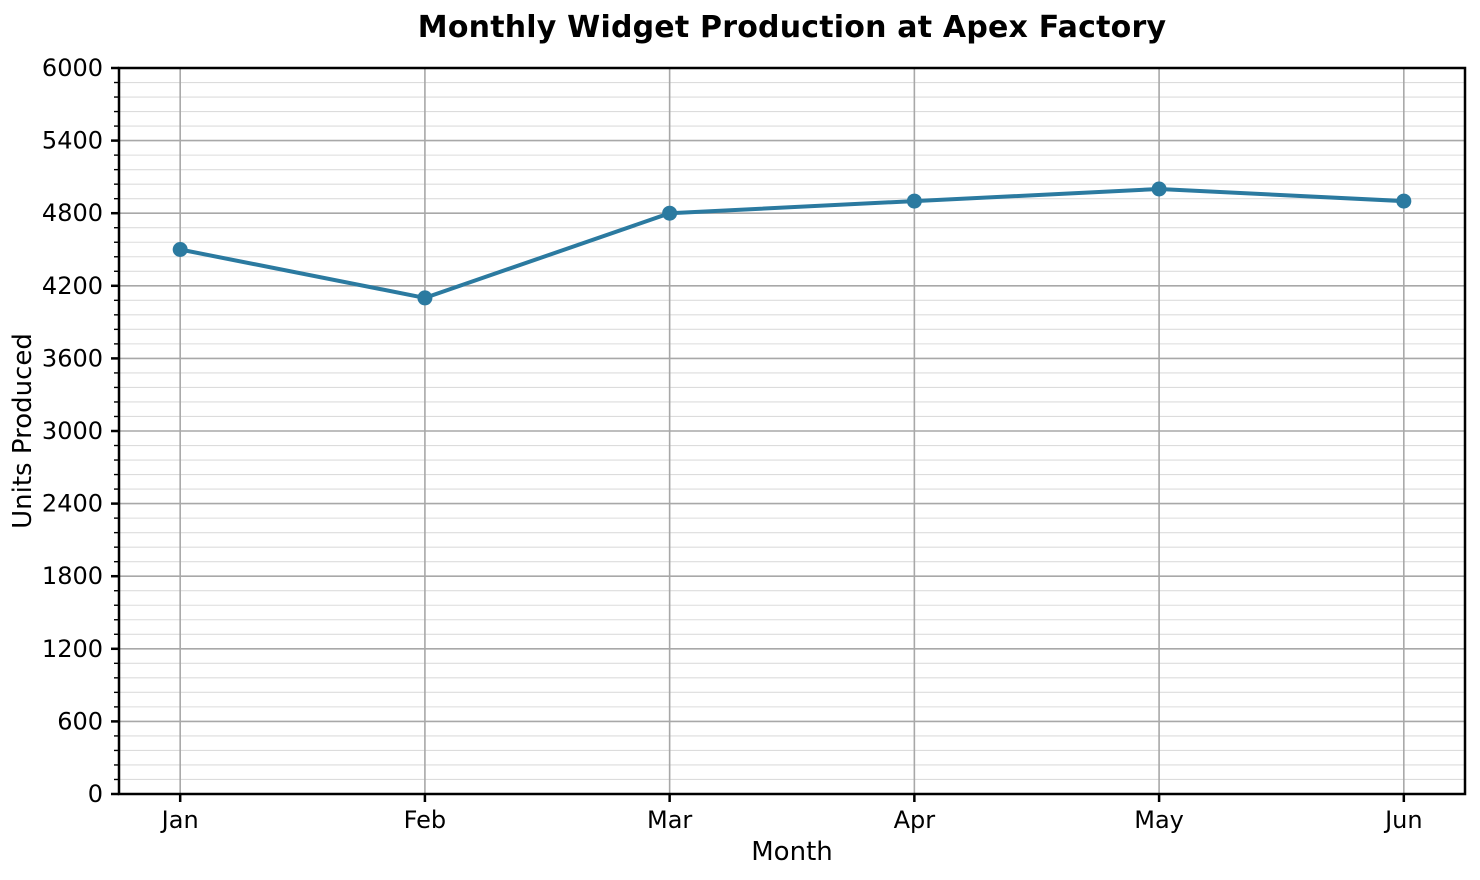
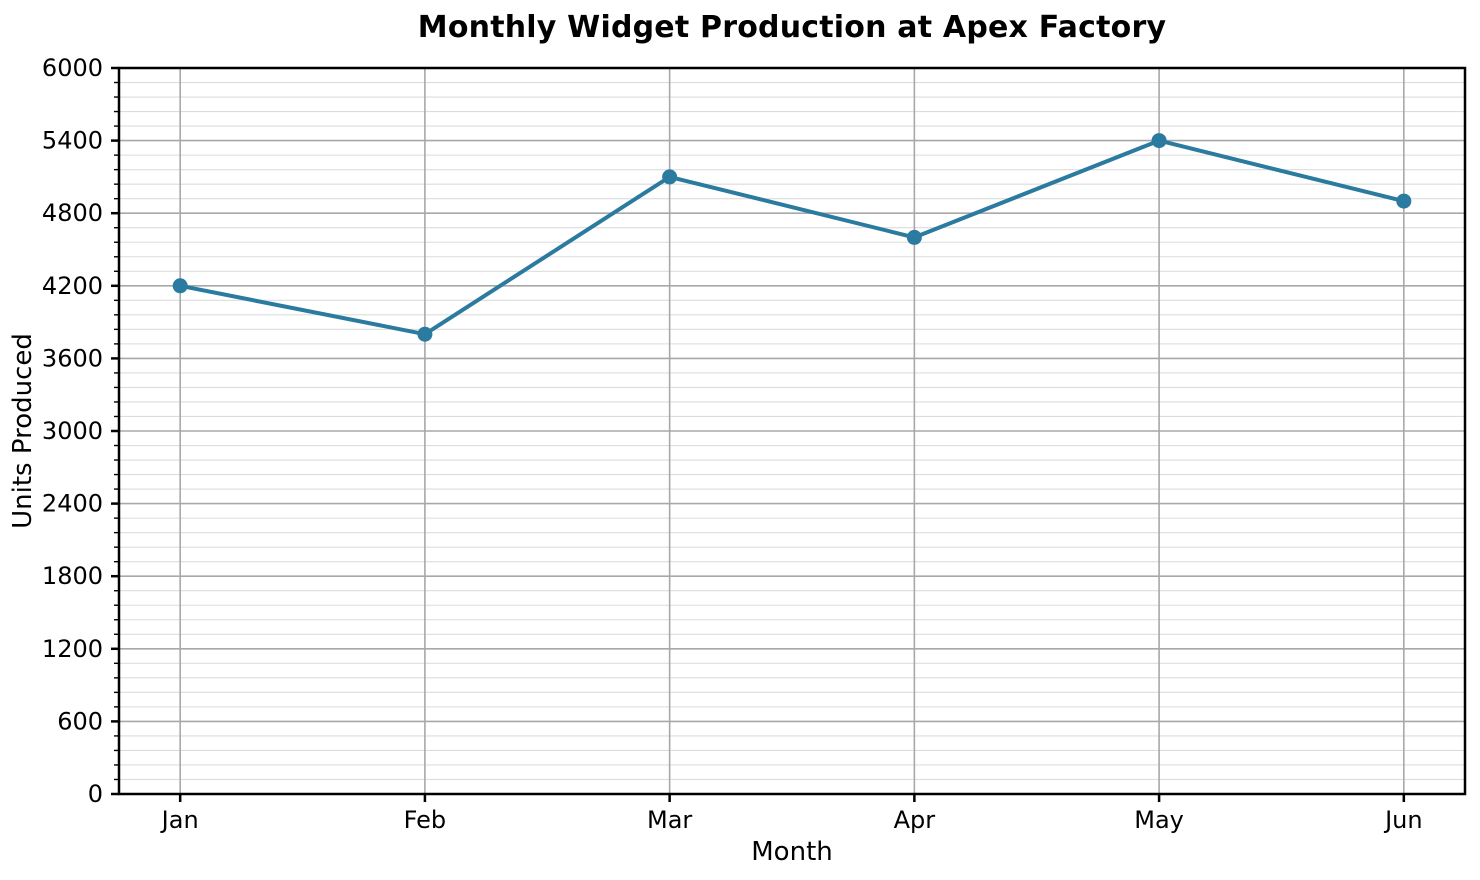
Jan: 4500 -> 4200
Feb: 4100 -> 3800
Mar: 4800 -> 5100
Apr: 4900 -> 4600
May: 5000 -> 5400
